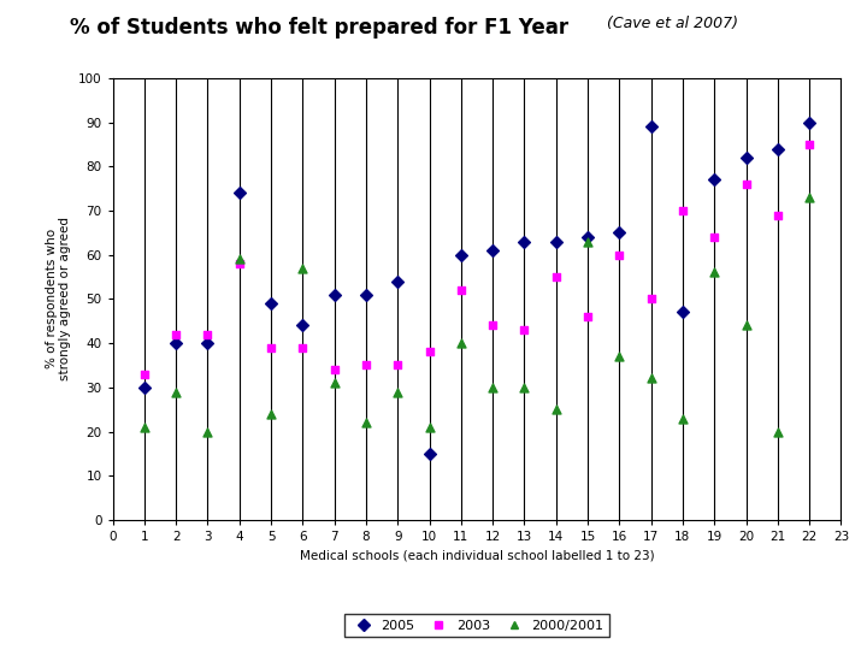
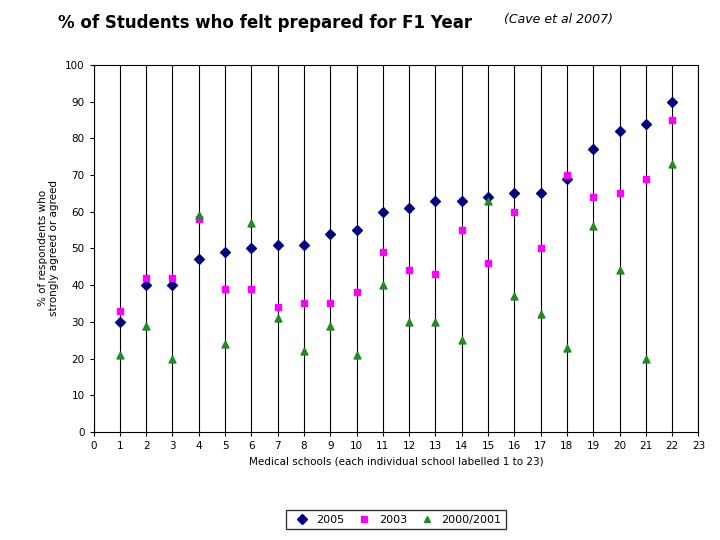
2005/4: 74 -> 47
2005/6: 44 -> 50
2005/10: 15 -> 55
2003/11: 52 -> 49
2005/17: 89 -> 65
2005/18: 47 -> 69
2003/20: 76 -> 65
